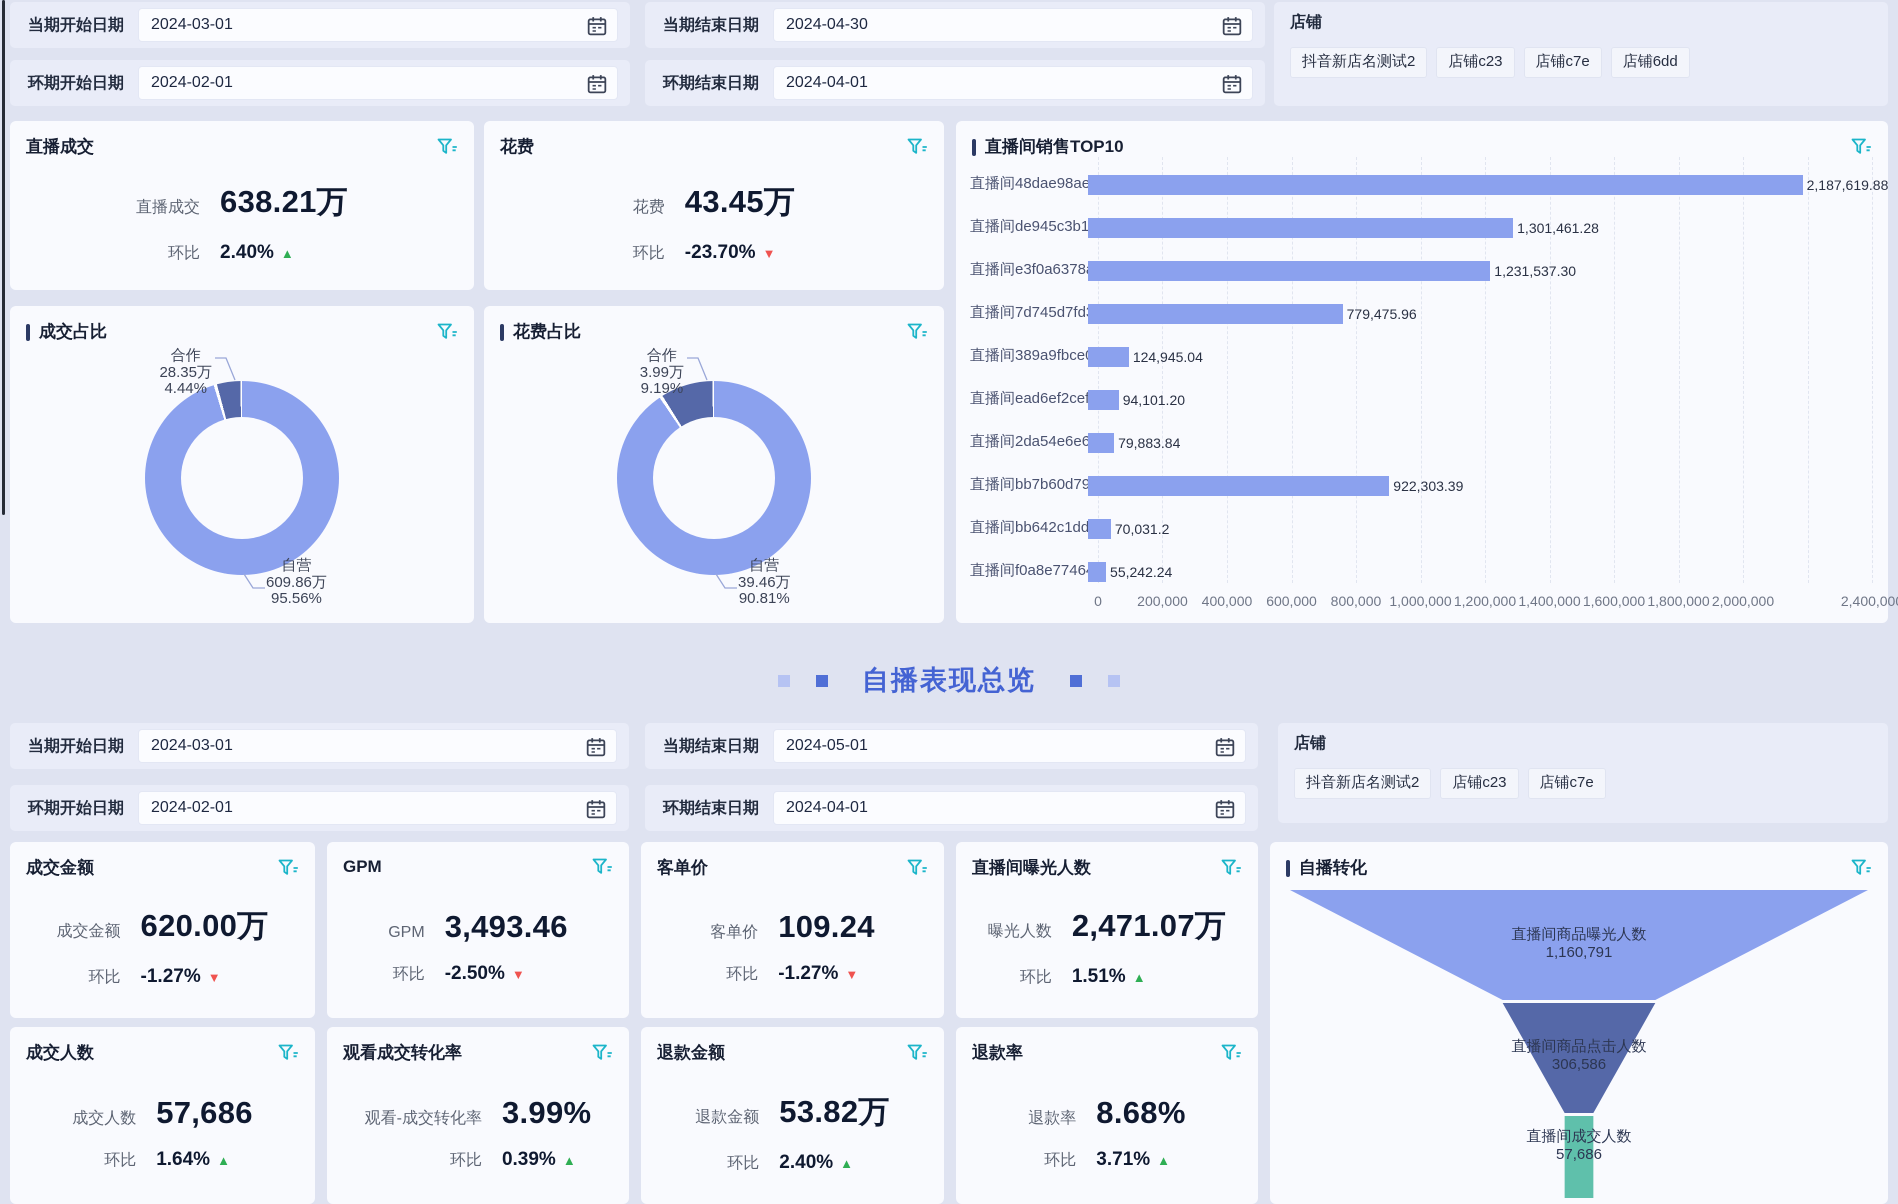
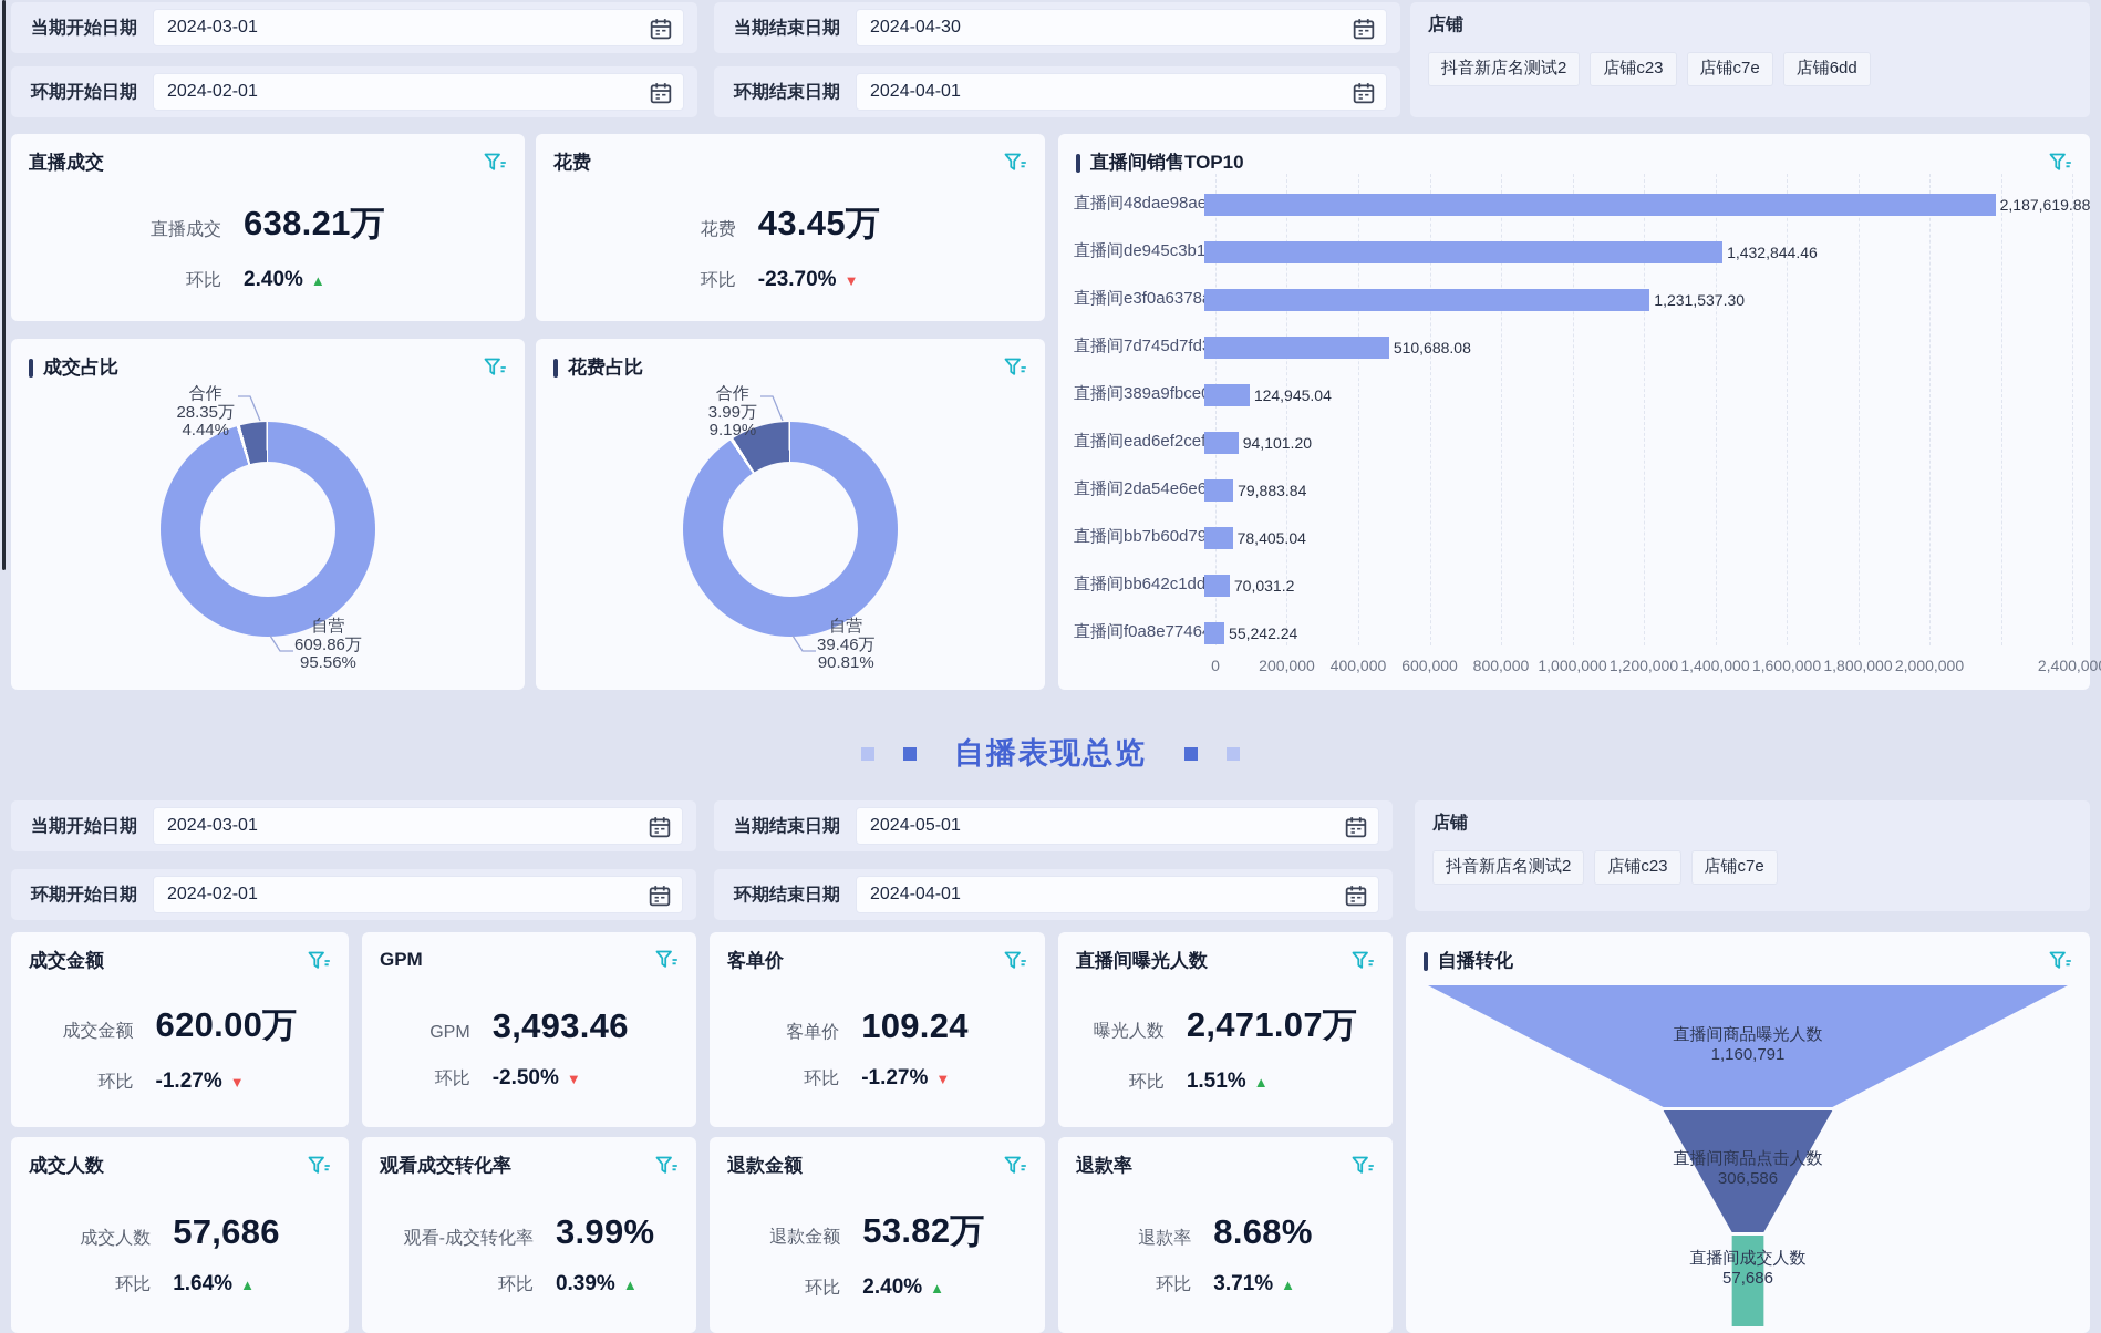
直播间销售TOP10/直播间de945c3b16: 1,301,461.28 -> 1,432,844.46
直播间销售TOP10/直播间7d745d7fd3: 779,475.96 -> 510,688.08
直播间销售TOP10/直播间bb7b60d792: 922,303.39 -> 78,405.04
